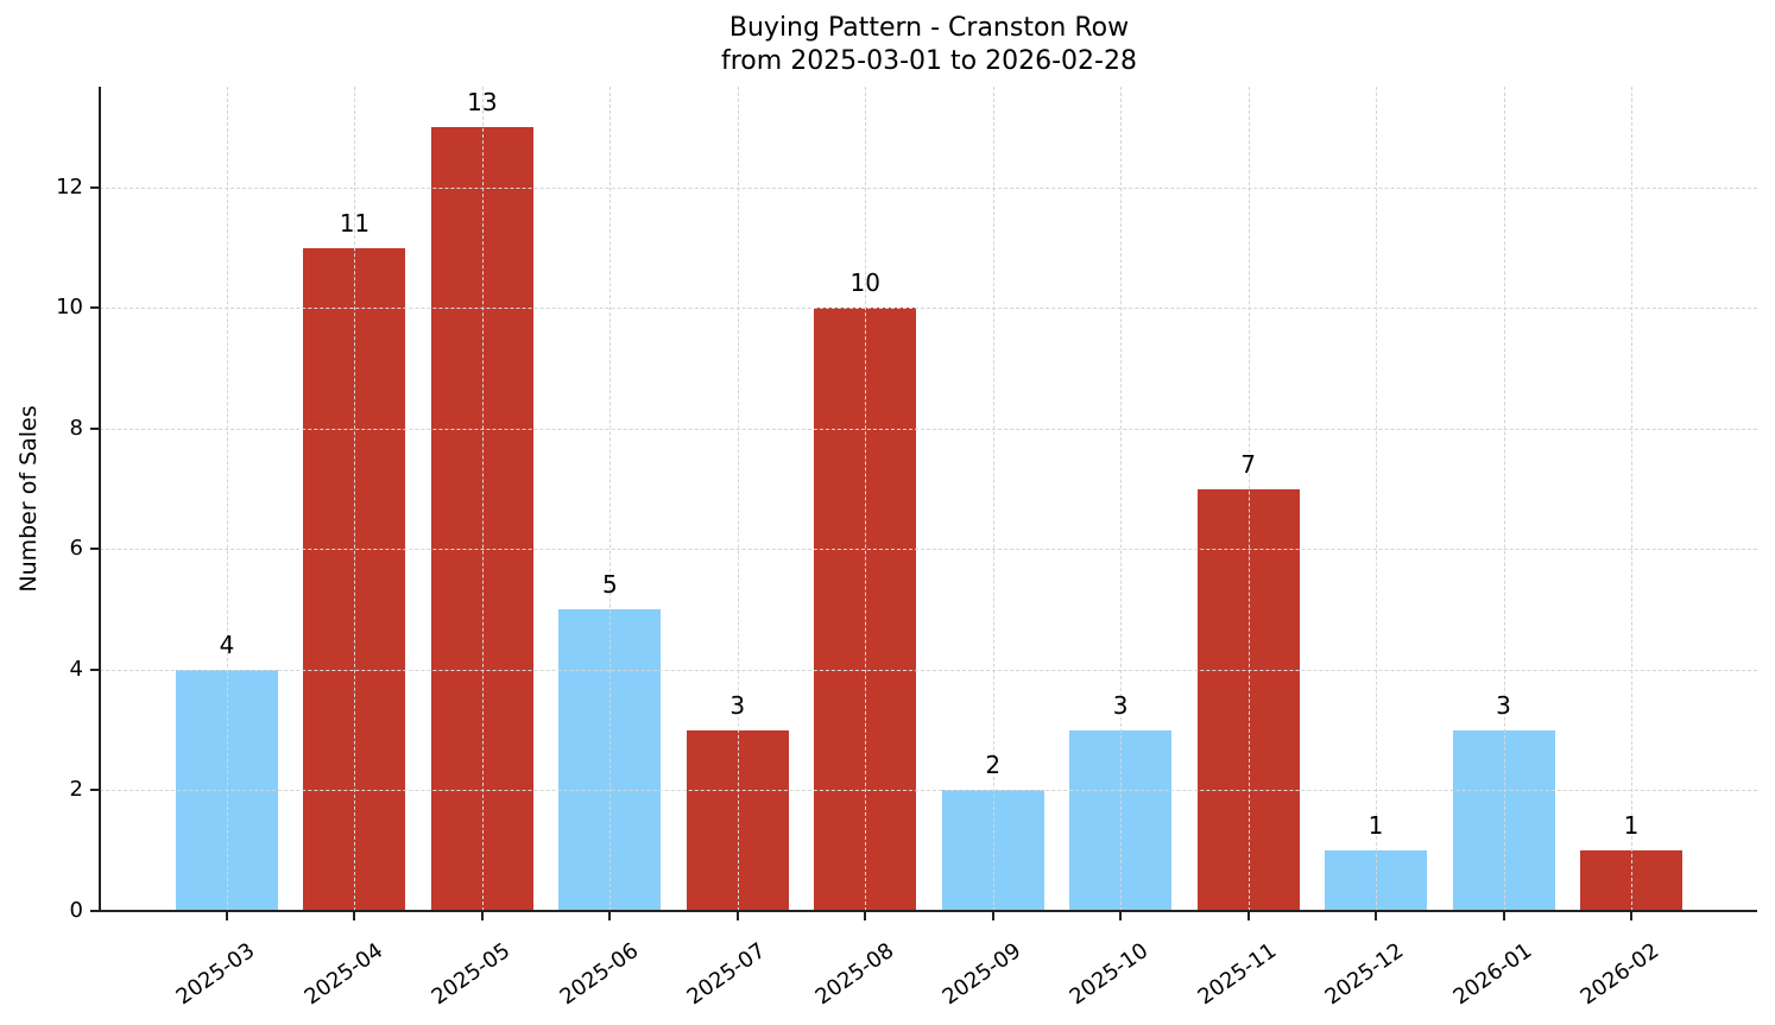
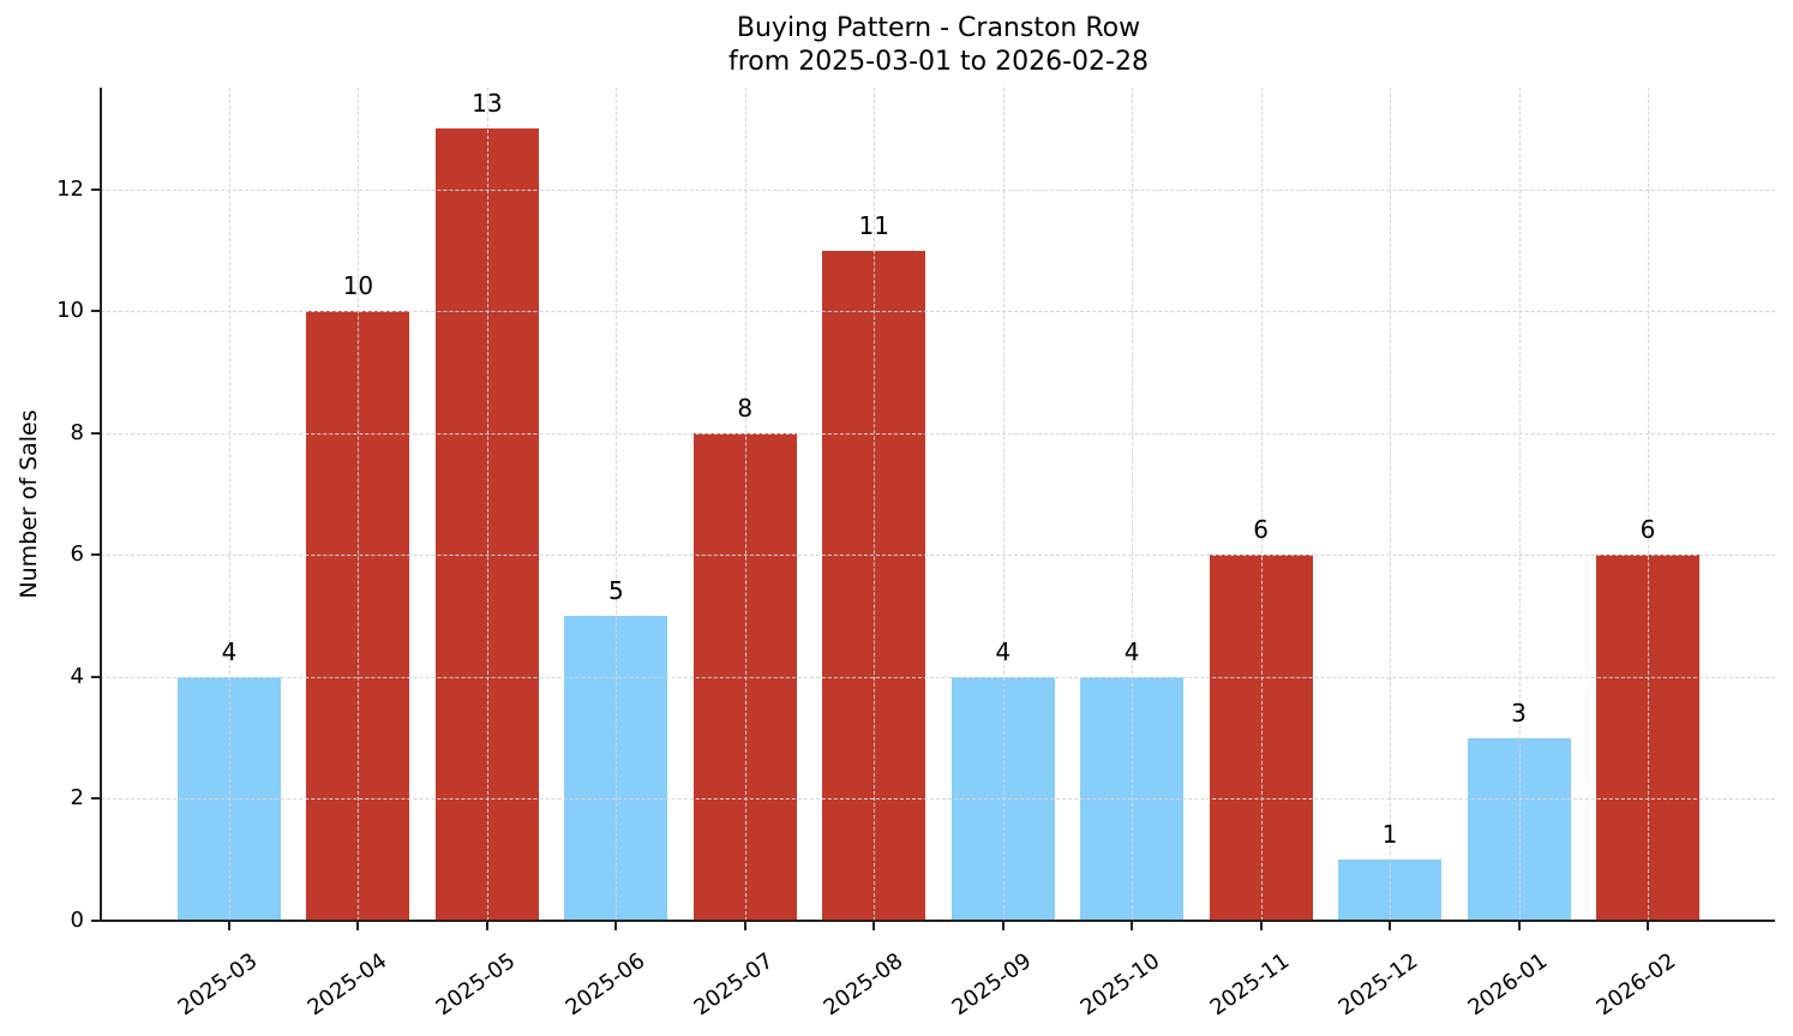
2025-04: 11 -> 10
2025-07: 3 -> 8
2025-08: 10 -> 11
2025-09: 2 -> 4
2025-10: 3 -> 4
2025-11: 7 -> 6
2026-02: 1 -> 6
